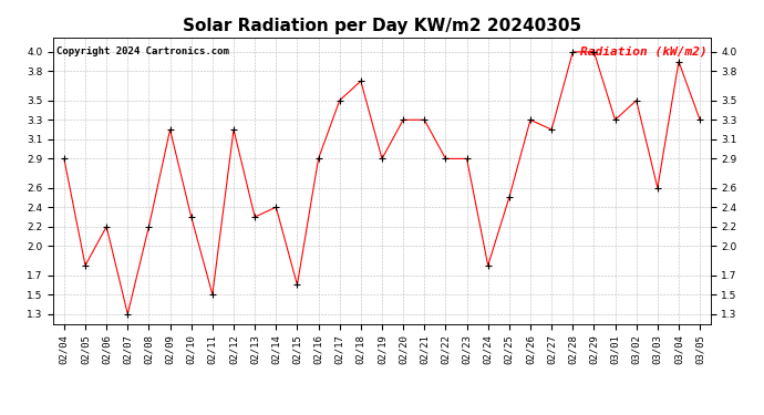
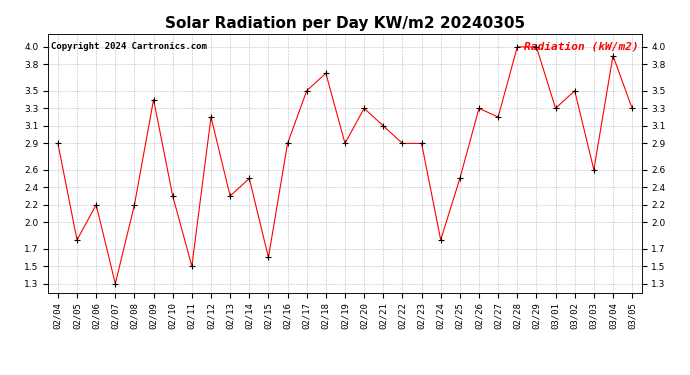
02/09: 3.2 -> 3.4
02/14: 2.4 -> 2.5
02/21: 3.3 -> 3.1
